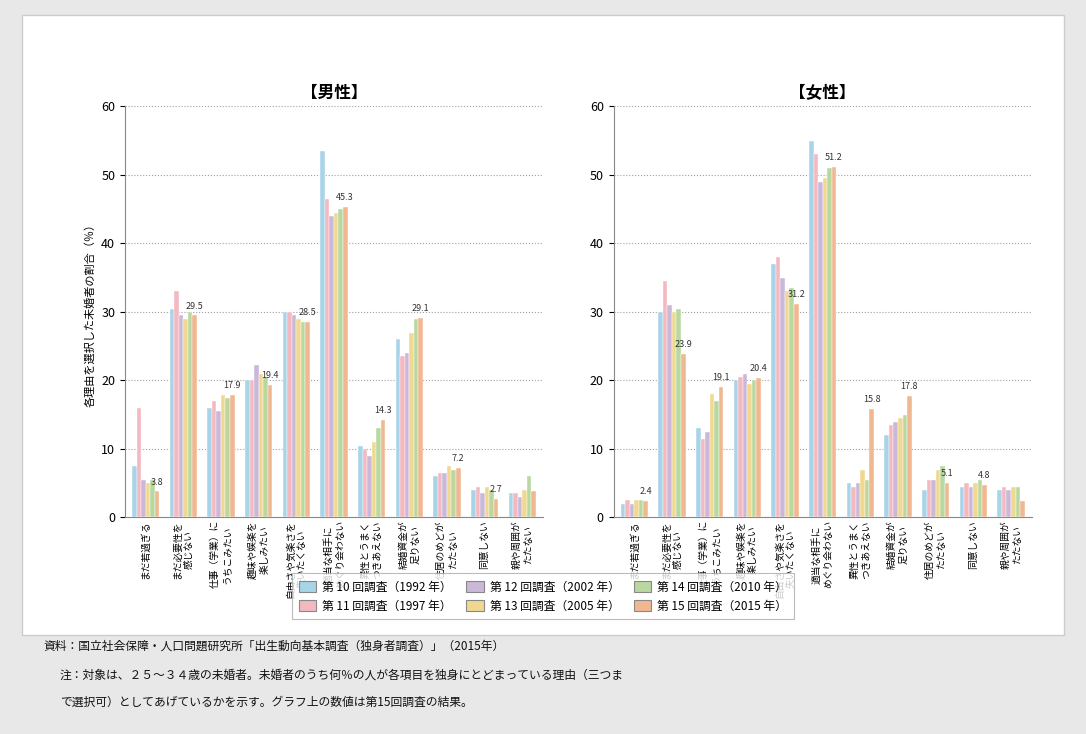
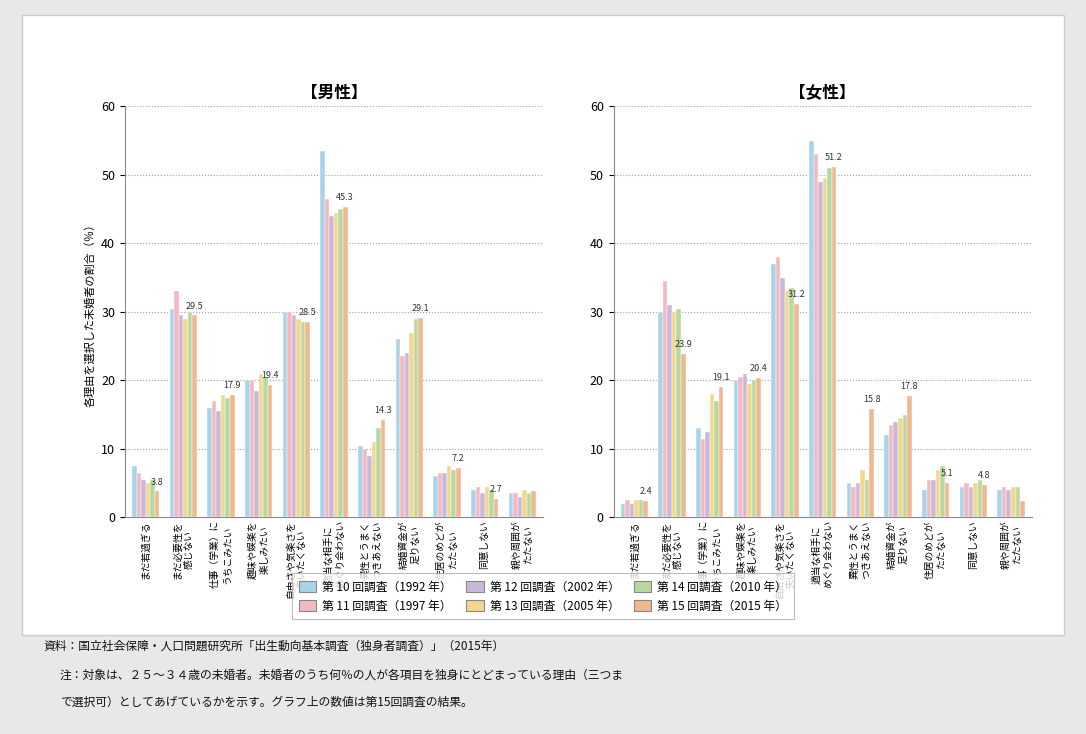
【男性】/第 11 回調査（1997 年）/まだ若過ぎる: 16.0 -> 6.5
【男性】/第 12 回調査（2002 年）/趣味や娱楽を 楽しみたい: 22.2 -> 18.5
【男性】/第 14 回調査（2010 年）/親や周囲が たたない: 6.0 -> 3.5
